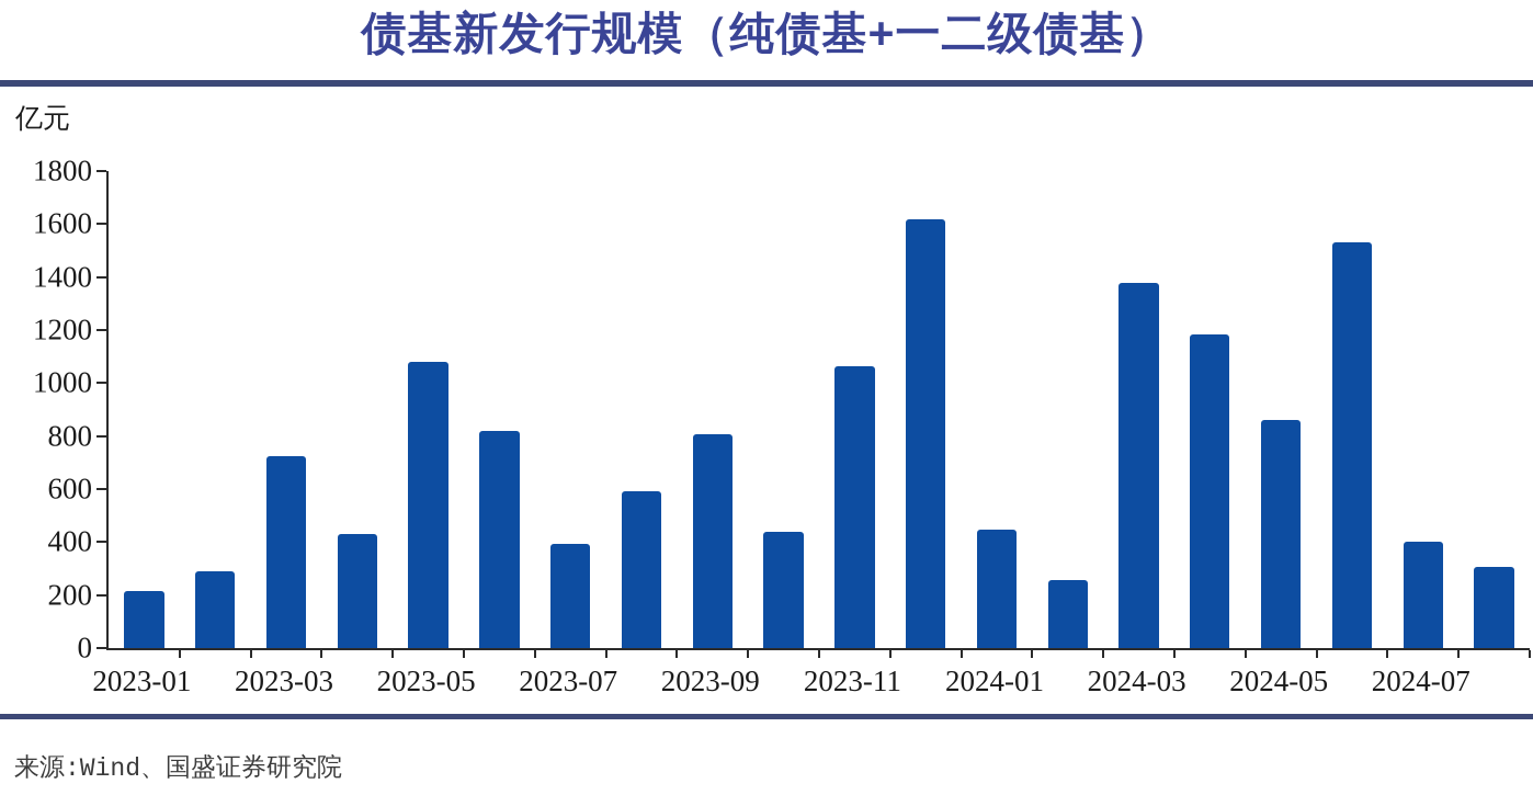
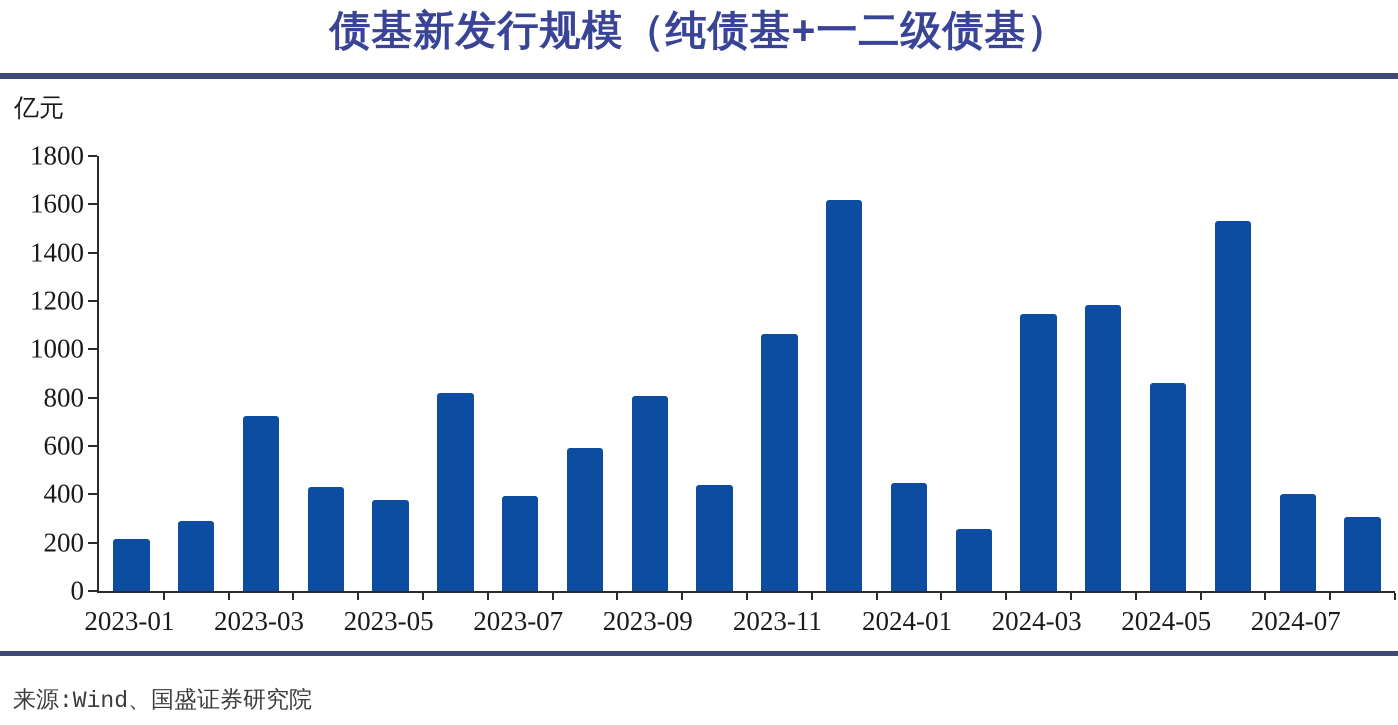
2023-05: 1080 -> 380
2024-03: 1380 -> 1140
